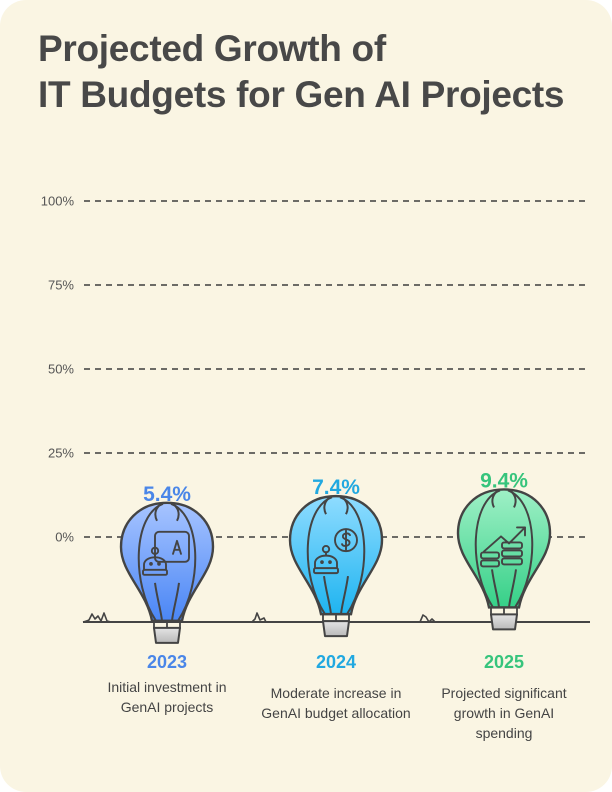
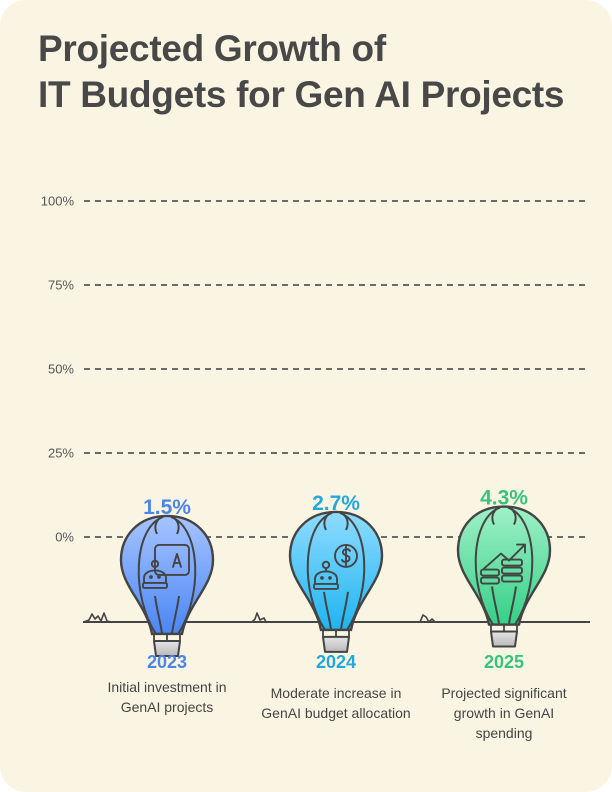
2023: 5.4% -> 1.5%
2024: 7.4% -> 2.7%
2025: 9.4% -> 4.3%
